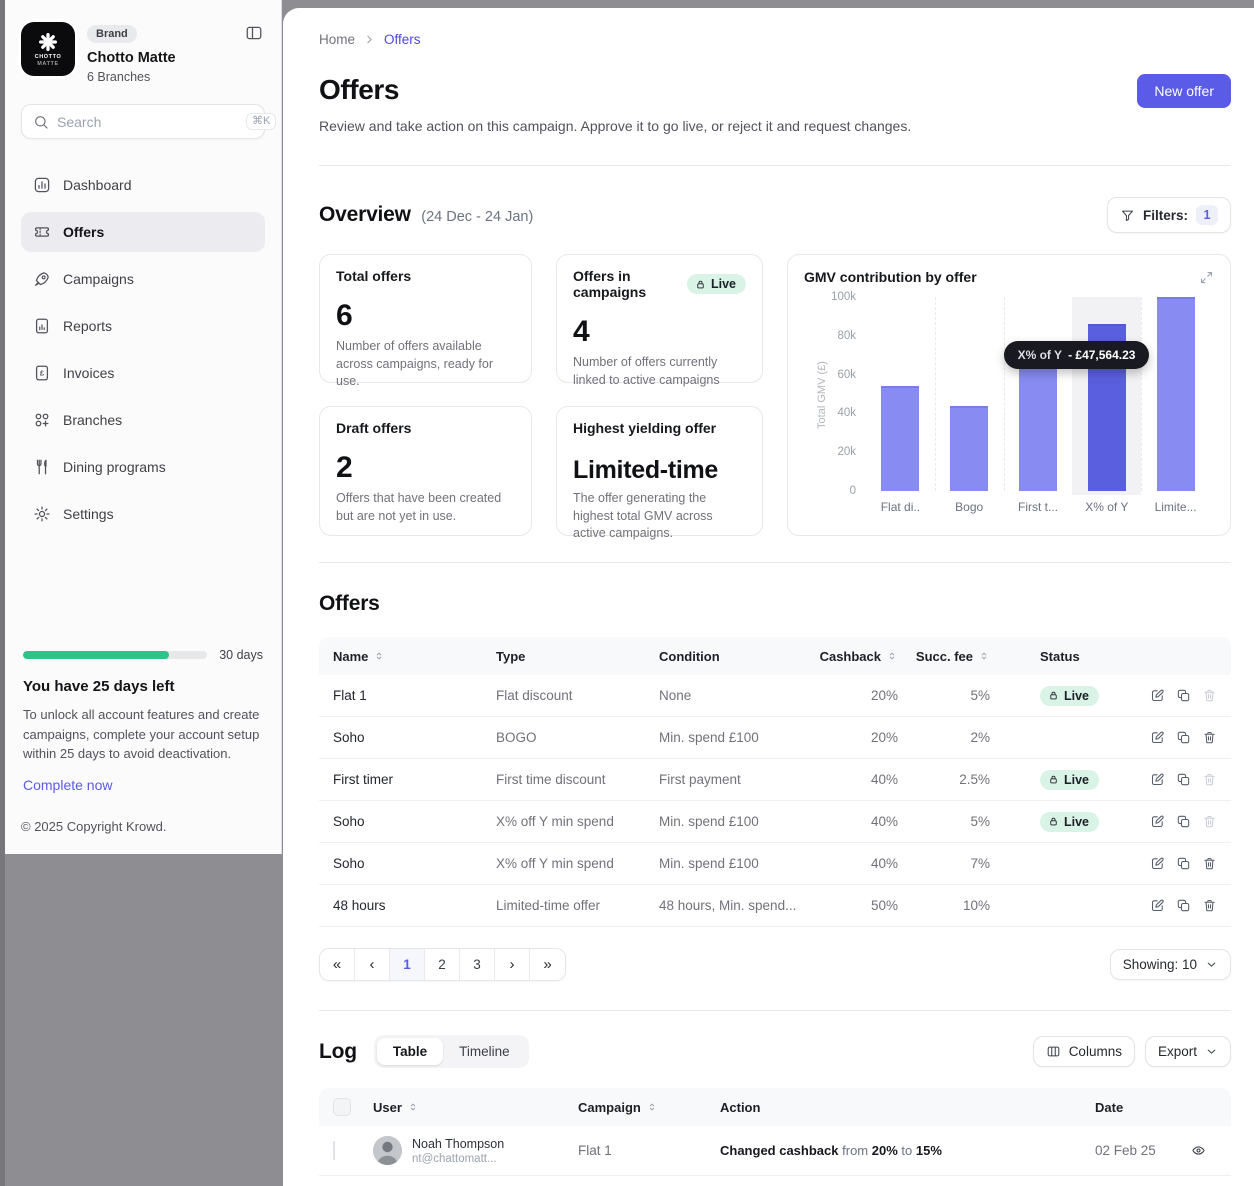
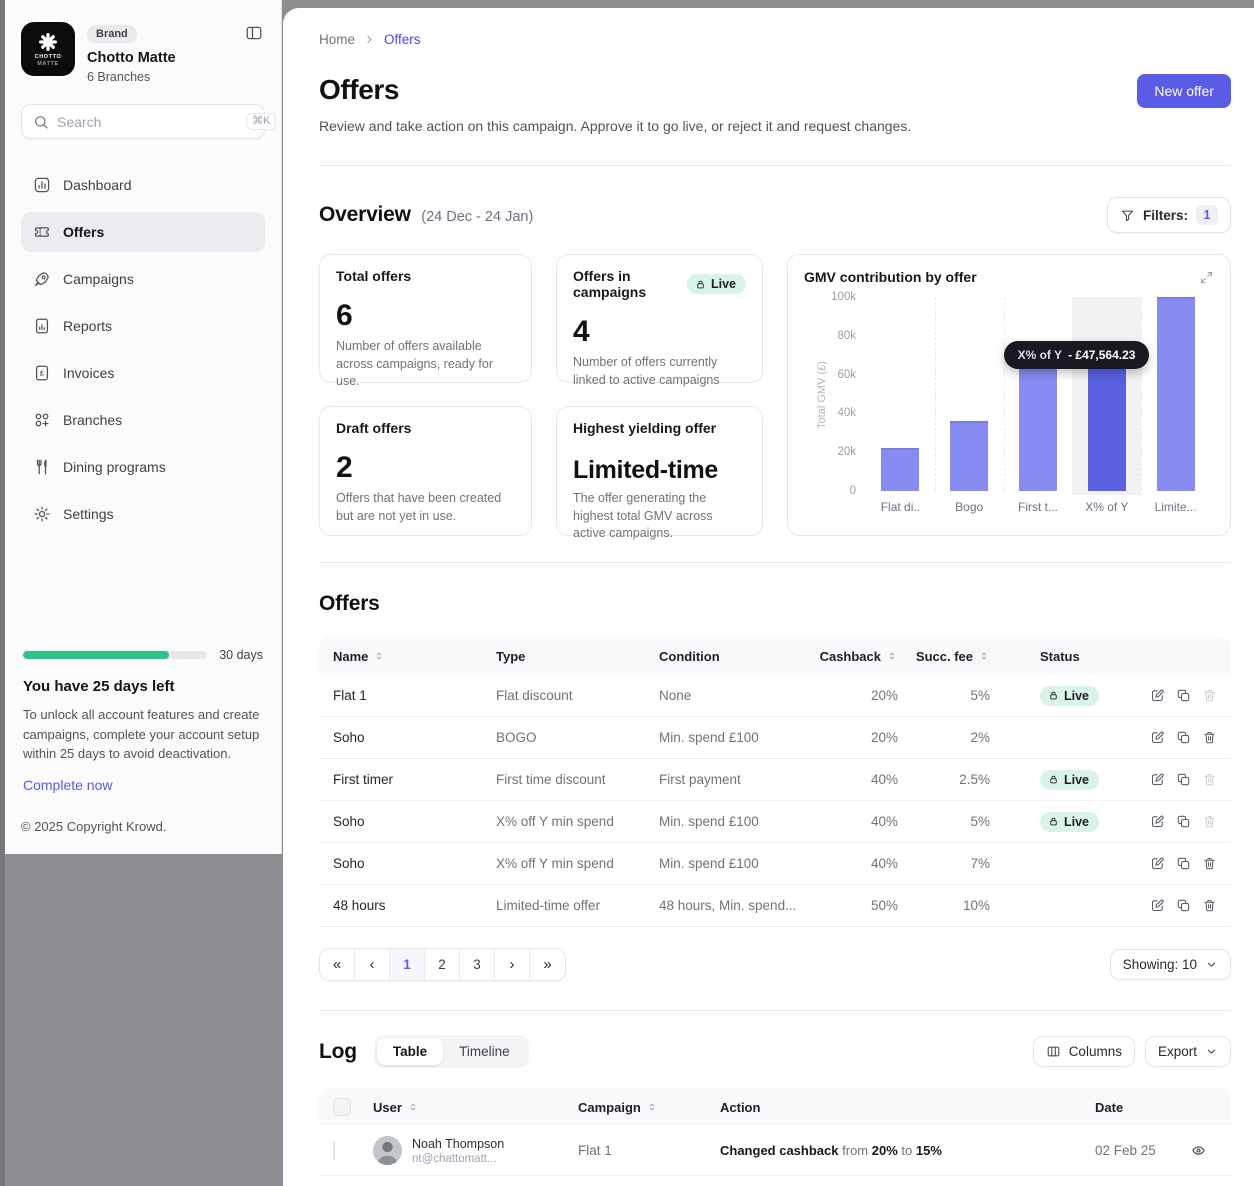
Flat di..: 54k -> 22k
Bogo: 44k -> 36k
X% of Y: 86k -> 74k
